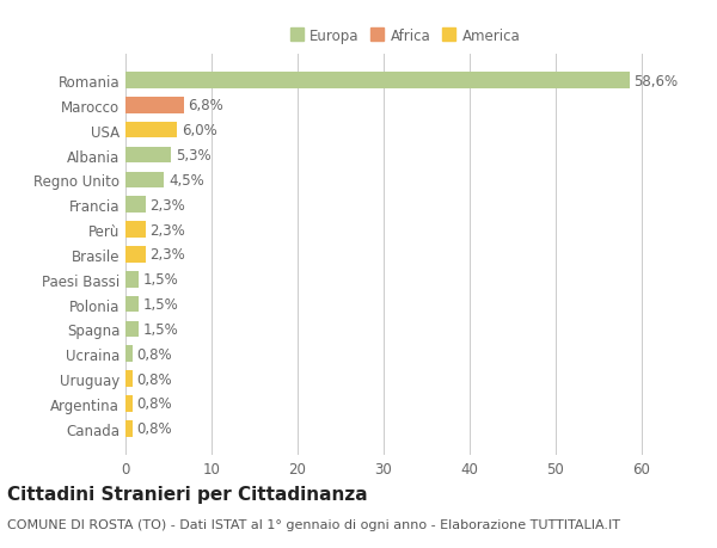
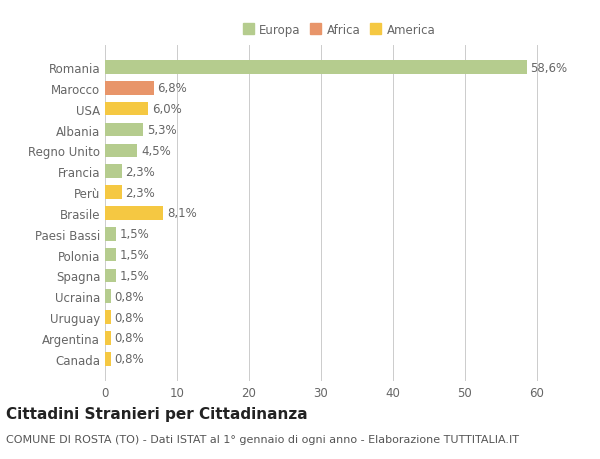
Brasile: 2,3% -> 8,1%
